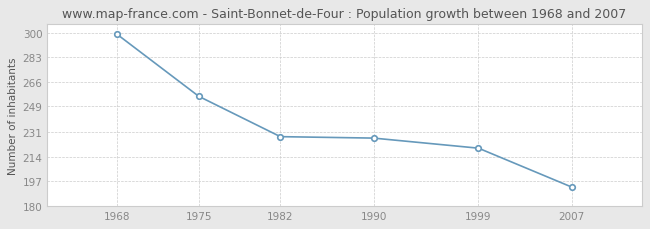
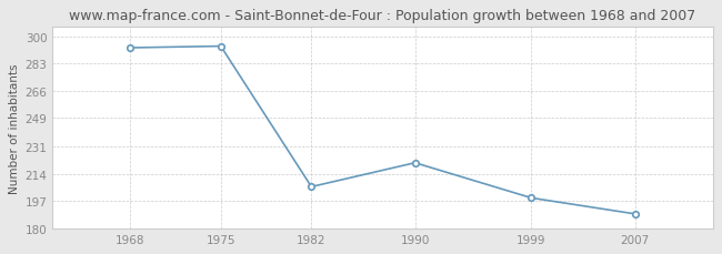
1968: 299 -> 293
1975: 256 -> 294
1982: 228 -> 206
1990: 227 -> 221
1999: 220 -> 199
2007: 193 -> 189
